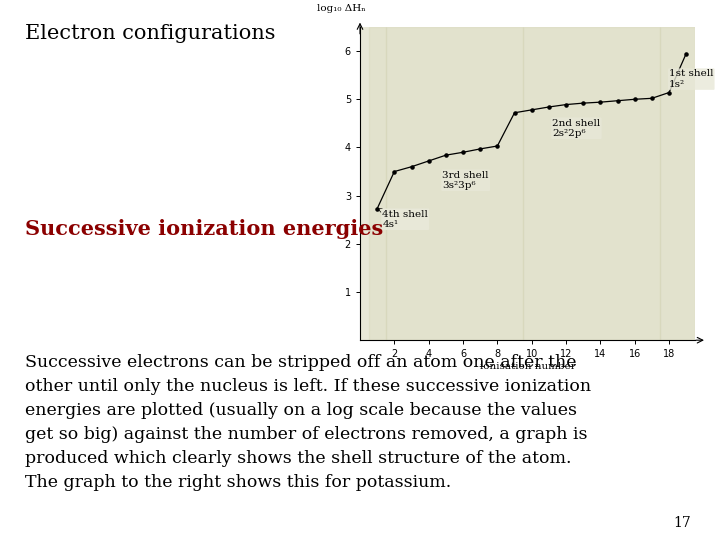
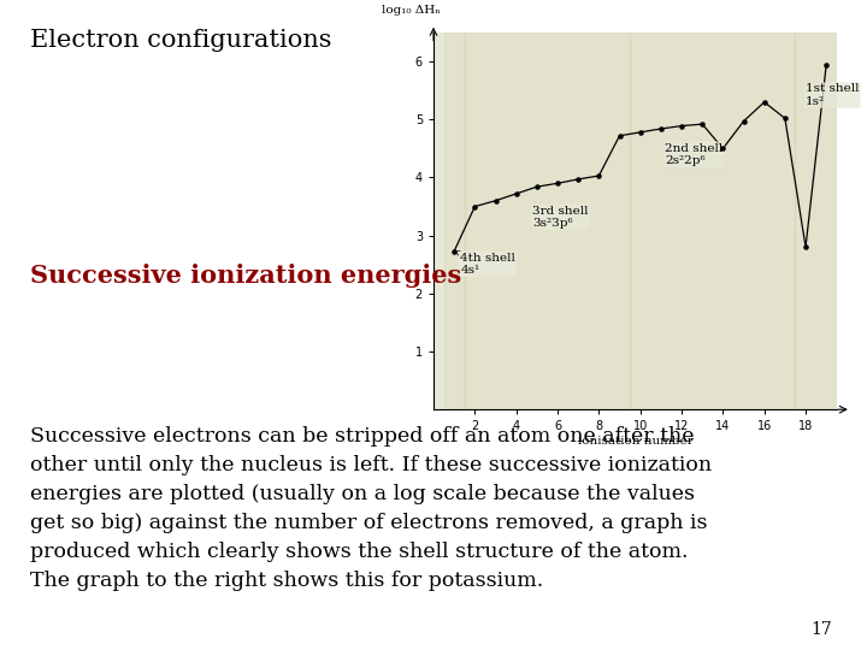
14: 4.94 -> 4.50
16: 5.00 -> 5.30
18: 5.14 -> 2.80
